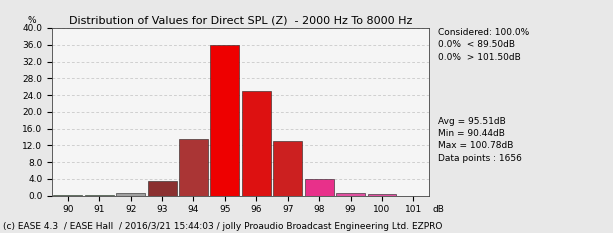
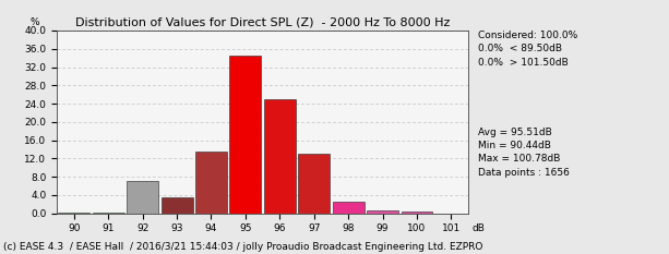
92: 0.6 -> 7.0
95: 36.0 -> 34.5
98: 4.0 -> 2.5
